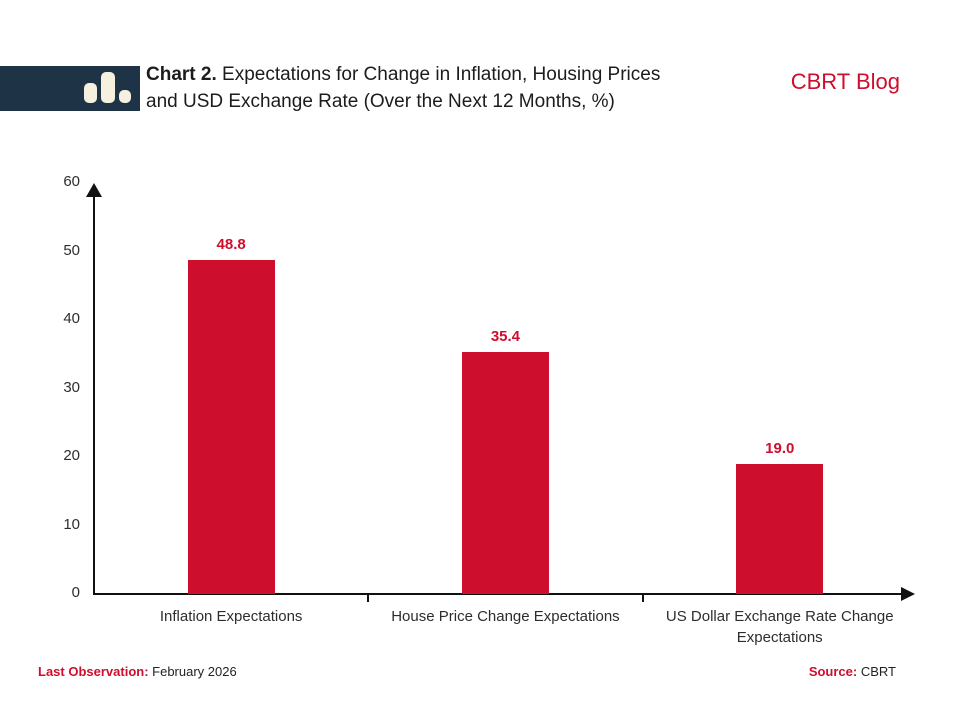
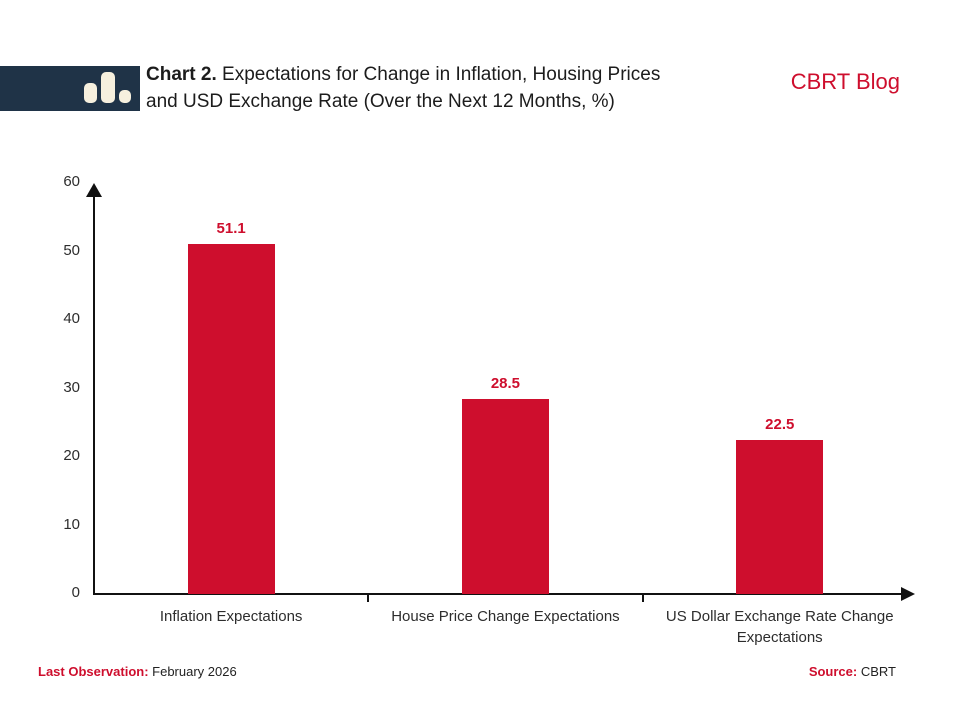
Inflation Expectations: 48.8 -> 51.1
House Price Change Expectations: 35.4 -> 28.5
US Dollar Exchange Rate Change Expectations: 19.0 -> 22.5
